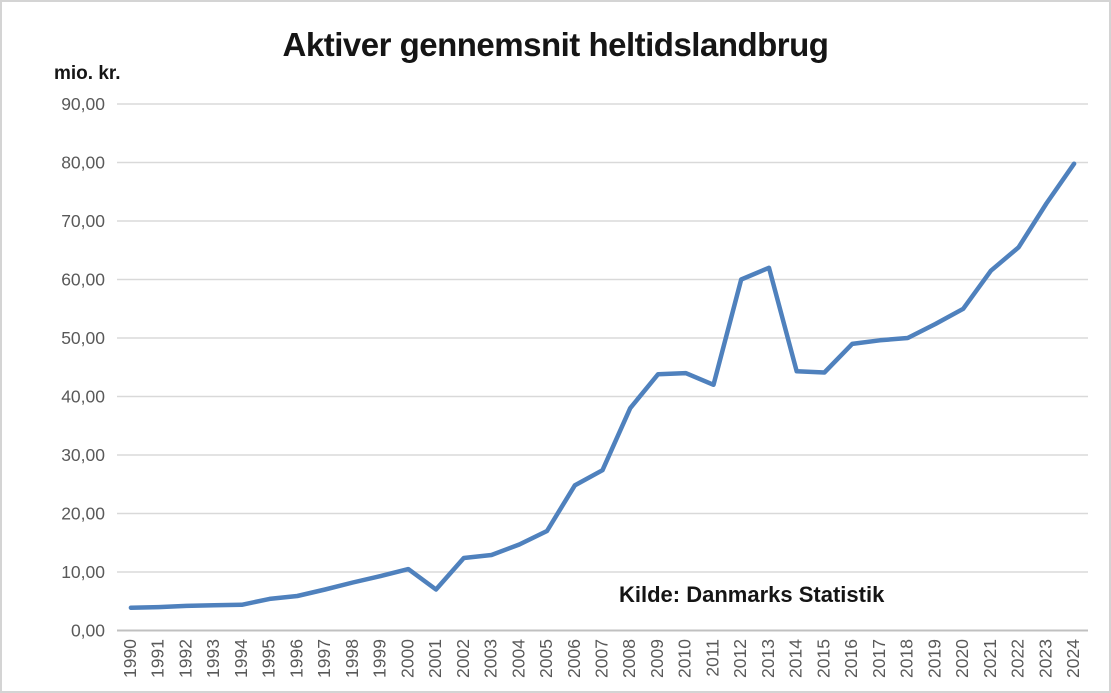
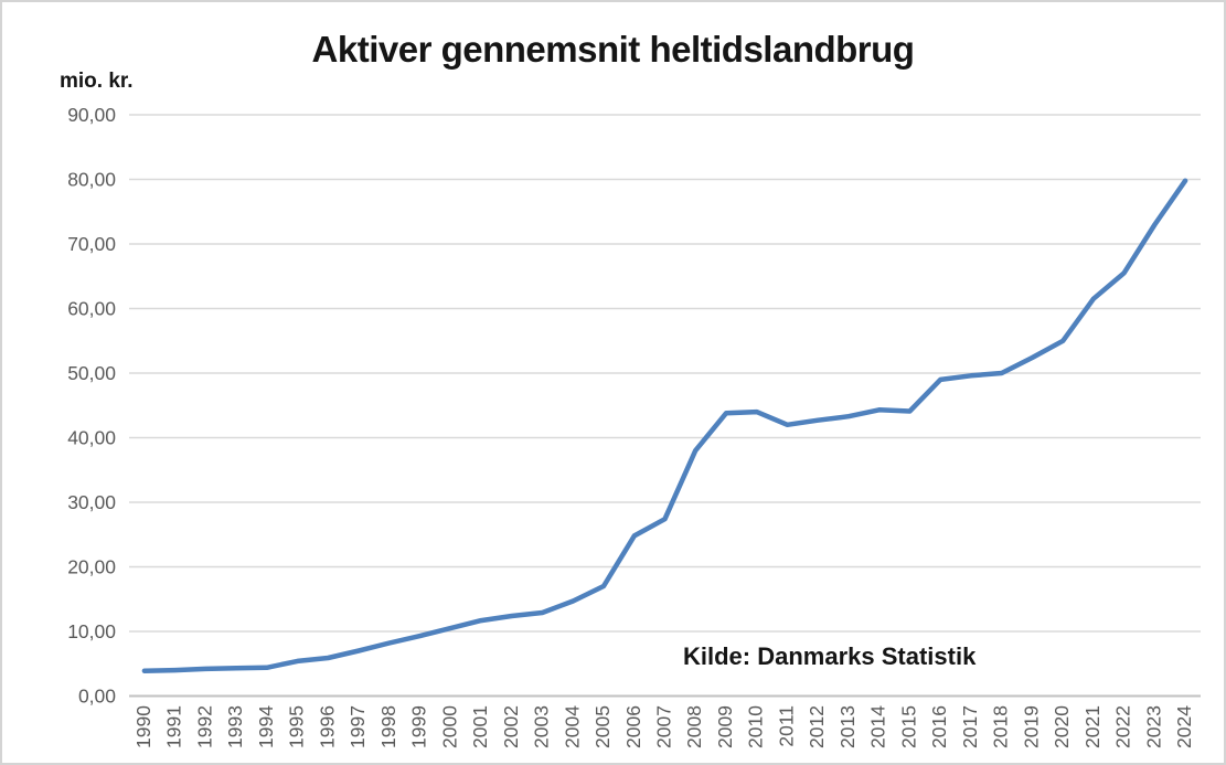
2001: 7 -> 12
2012: 60 -> 43
2013: 62 -> 43
